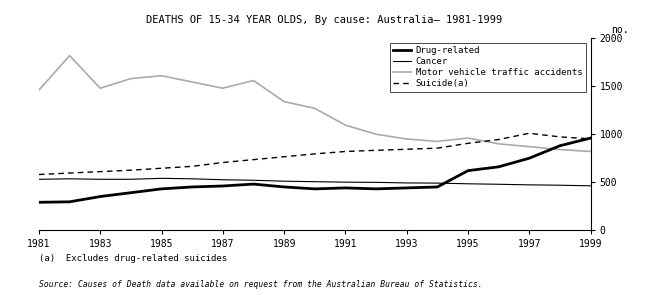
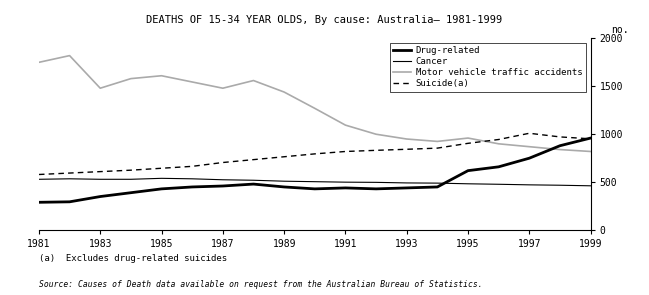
Motor vehicle traffic accidents/1981: 1460 -> 1750
Motor vehicle traffic accidents/1989: 1340 -> 1440
